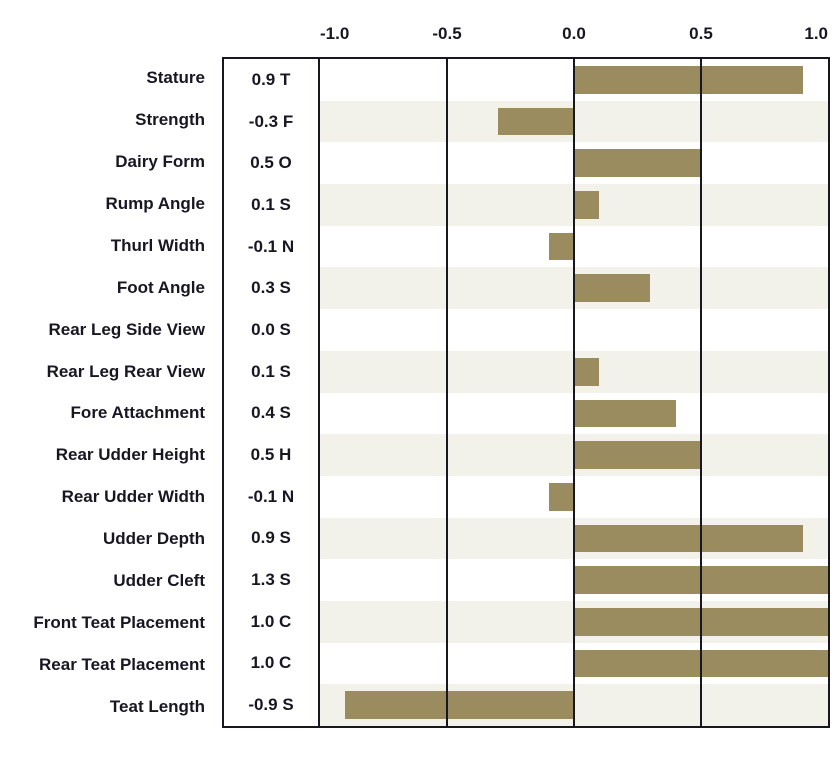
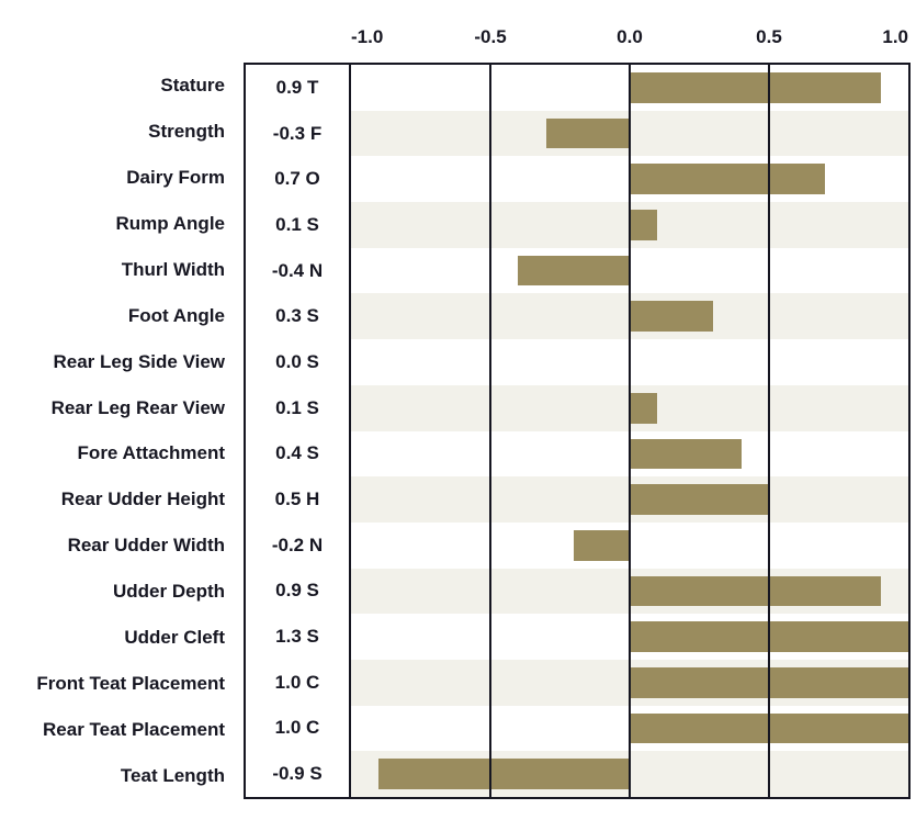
Dairy Form: 0.5 -> 0.7
Thurl Width: -0.1 -> -0.4
Rear Udder Width: -0.1 -> -0.2
